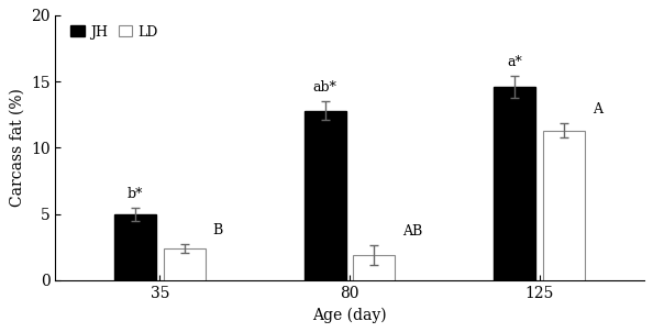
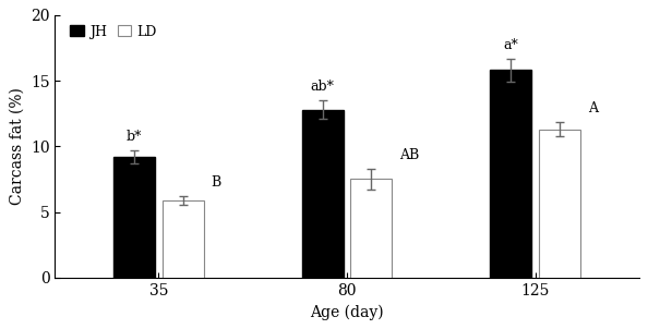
JH/35: 5.0 -> 9.2
LD/35: 2.4 -> 5.9
LD/80: 1.9 -> 7.5
JH/125: 14.6 -> 15.8
